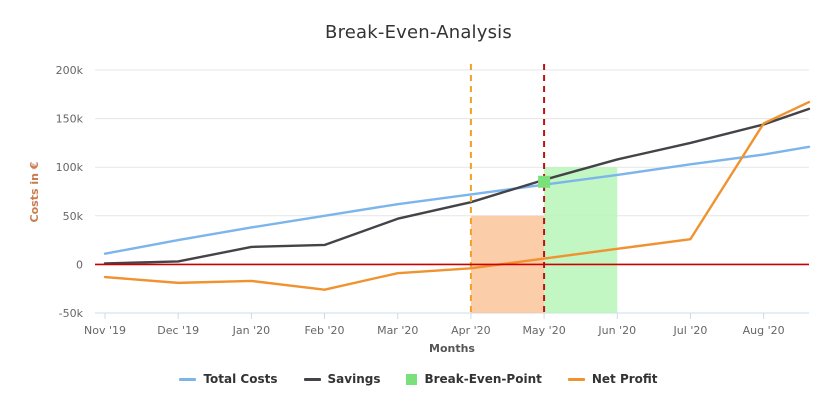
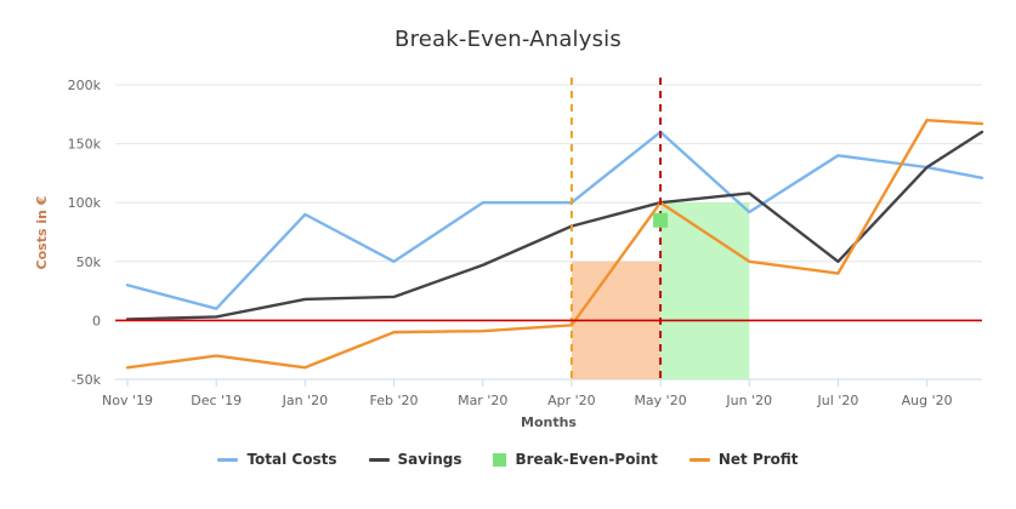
Total Costs/Nov '19: 10k -> 30k
Net Profit/Nov '19: -10k -> -40k
Total Costs/Dec '19: 20k -> 10k
Net Profit/Dec '19: -20k -> -30k
Total Costs/Jan '20: 40k -> 90k
Net Profit/Jan '20: -20k -> -40k
Net Profit/Feb '20: -30k -> -10k
Total Costs/Mar '20: 60k -> 100k
Total Costs/Apr '20: 70k -> 100k
Savings/Apr '20: 60k -> 80k
Total Costs/May '20: 80k -> 160k
Savings/May '20: 90k -> 100k
Net Profit/May '20: 10k -> 100k
Net Profit/Jun '20: 20k -> 50k
Total Costs/Jul '20: 100k -> 140k
Savings/Jul '20: 120k -> 50k
Net Profit/Jul '20: 30k -> 40k
Total Costs/Aug '20: 110k -> 130k
Savings/Aug '20: 140k -> 130k
Net Profit/Aug '20: 140k -> 170k
